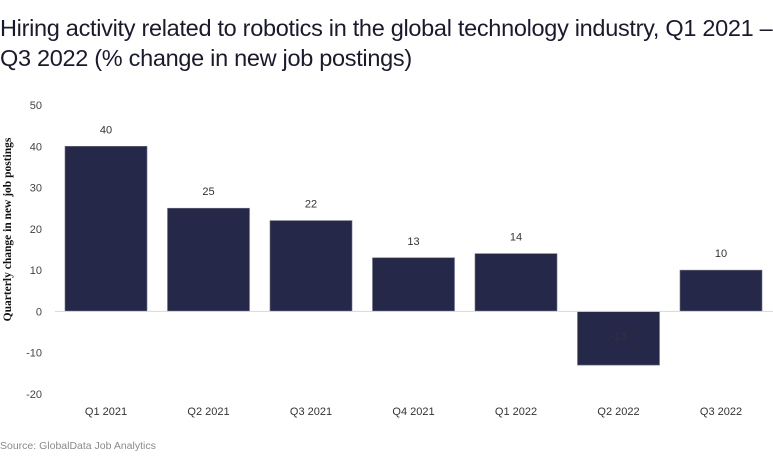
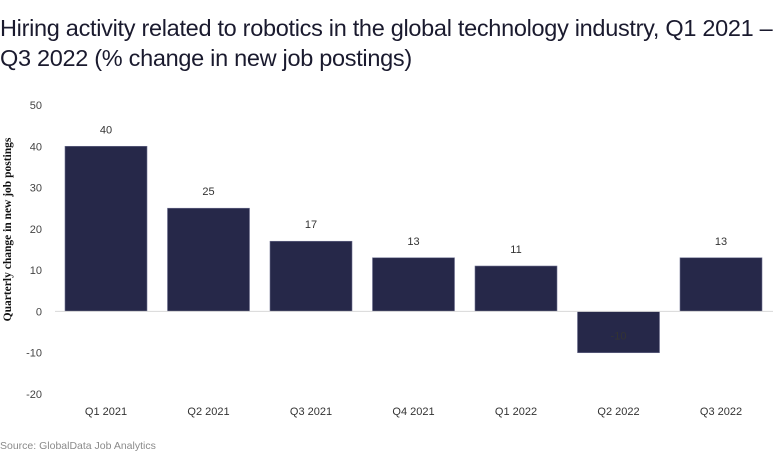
Q3 2021: 22 -> 17
Q1 2022: 14 -> 11
Q2 2022: -13 -> -10
Q3 2022: 10 -> 13
